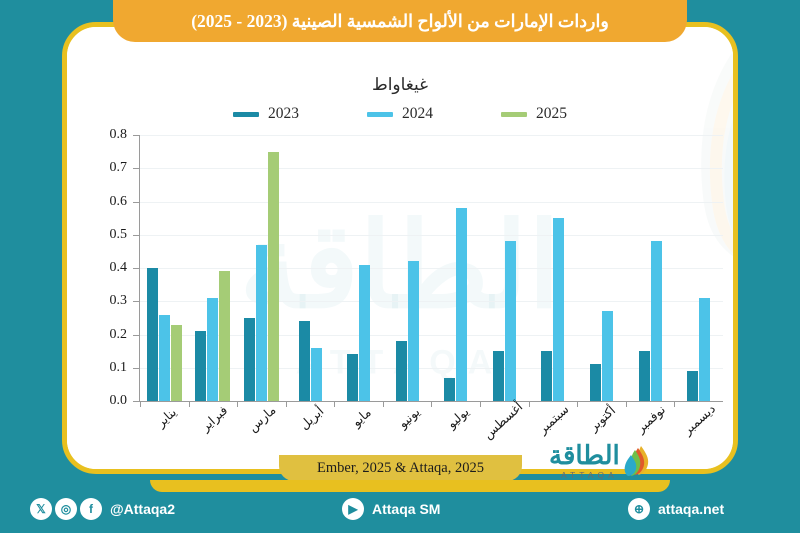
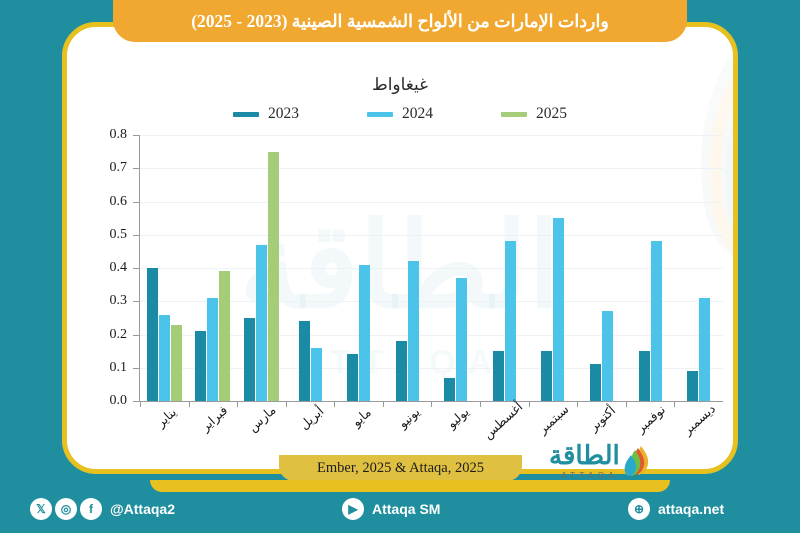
2024/يوليو: 0.58 -> 0.37
